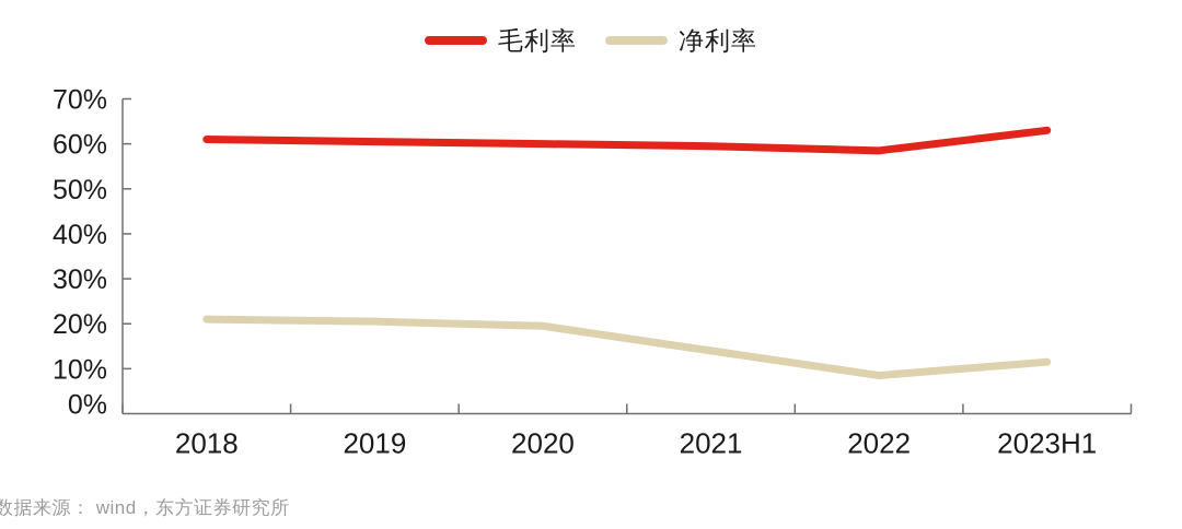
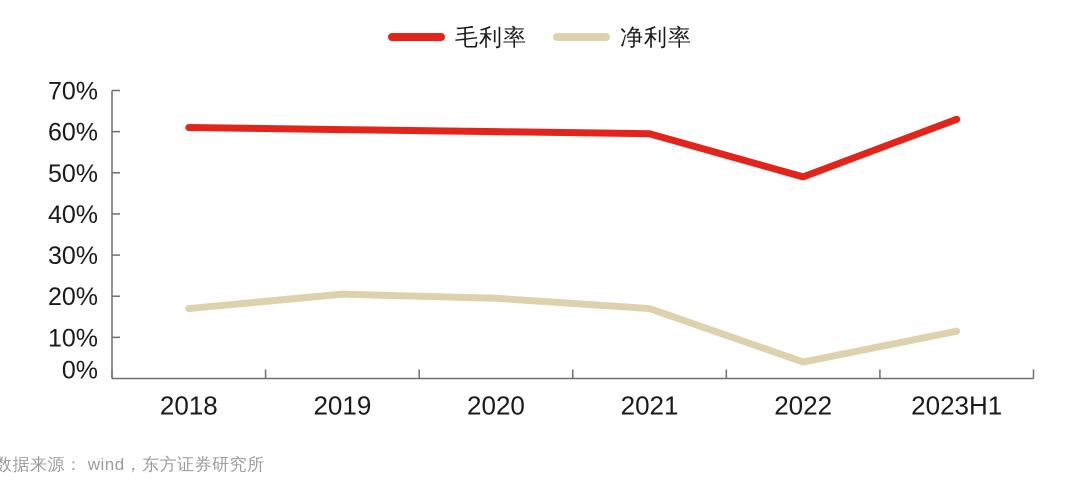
净利率/2018: 21% -> 17%
净利率/2021: 14% -> 17%
毛利率/2022: 58% -> 49%
净利率/2022: 8% -> 4%
